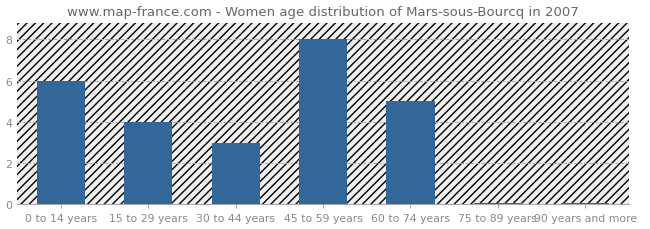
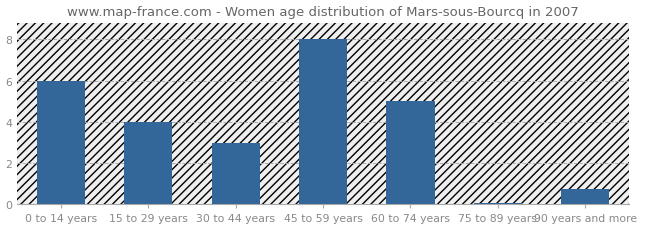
90 years and more: 0.08 -> 0.75
